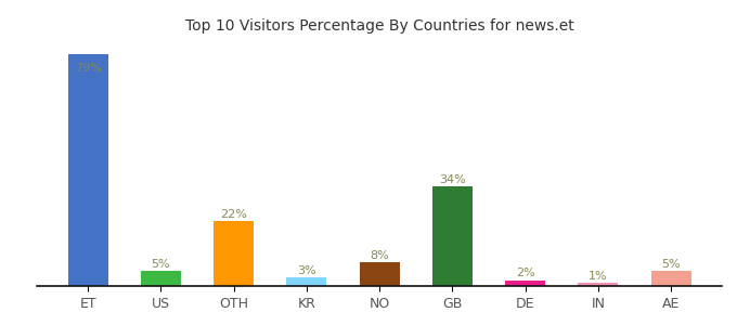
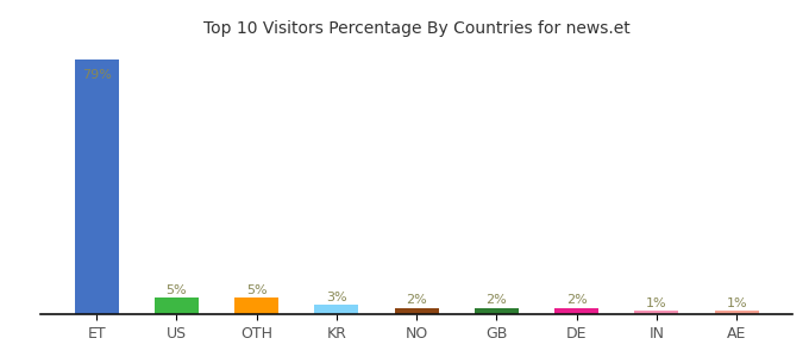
OTH: 22% -> 5%
NO: 8% -> 2%
GB: 34% -> 2%
AE: 5% -> 1%
